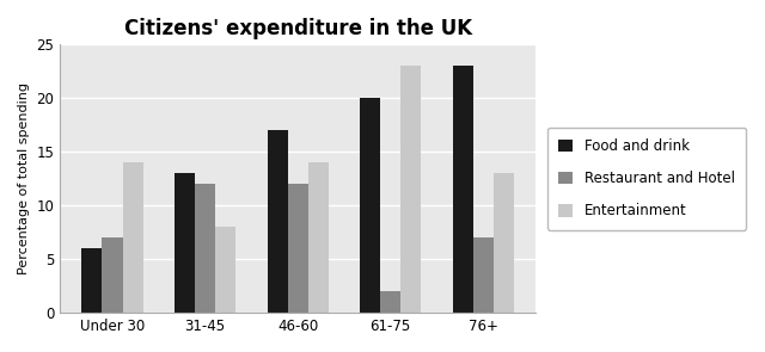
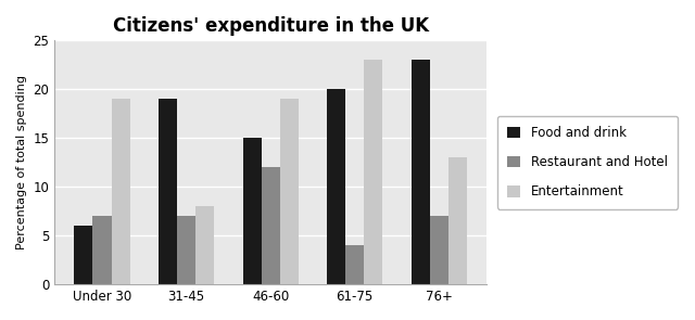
Entertainment/Under 30: 14 -> 19
Food and drink/31-45: 13 -> 19
Restaurant and Hotel/31-45: 12 -> 7
Food and drink/46-60: 17 -> 15
Entertainment/46-60: 14 -> 19
Restaurant and Hotel/61-75: 2 -> 4
